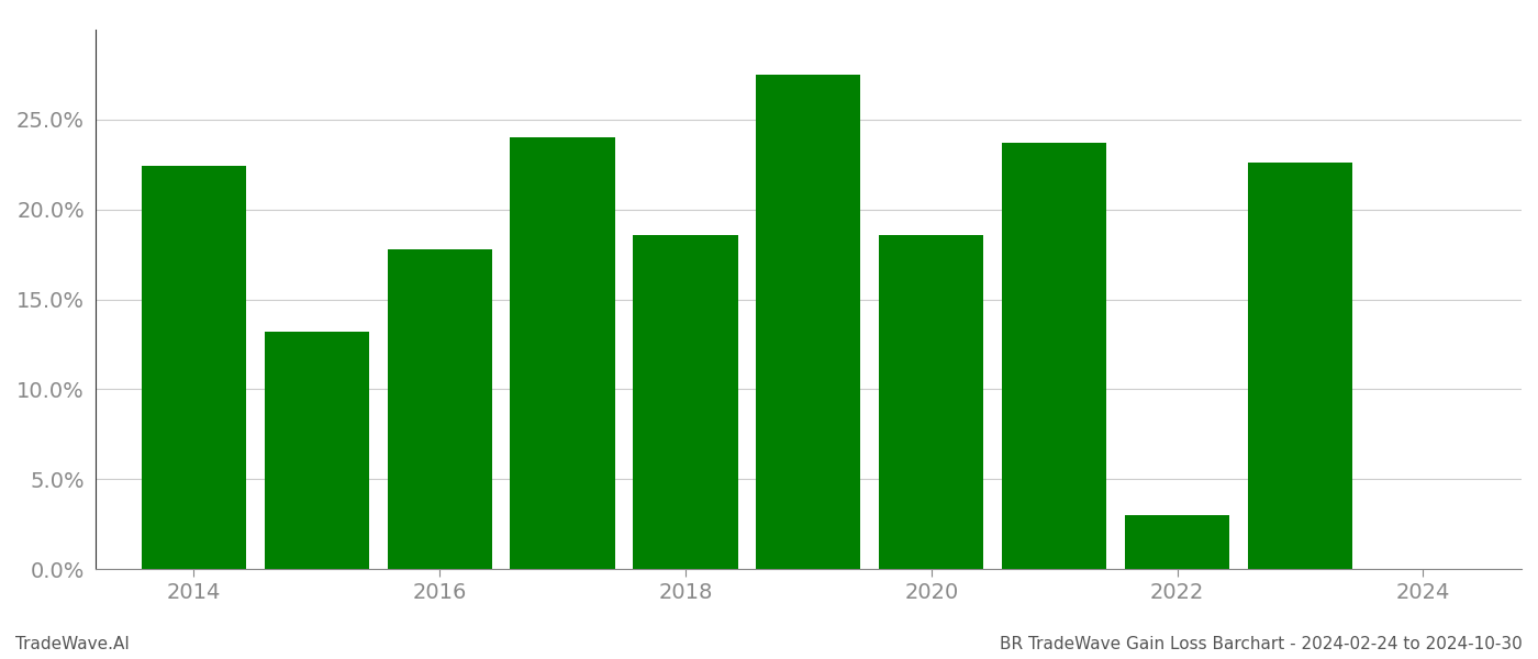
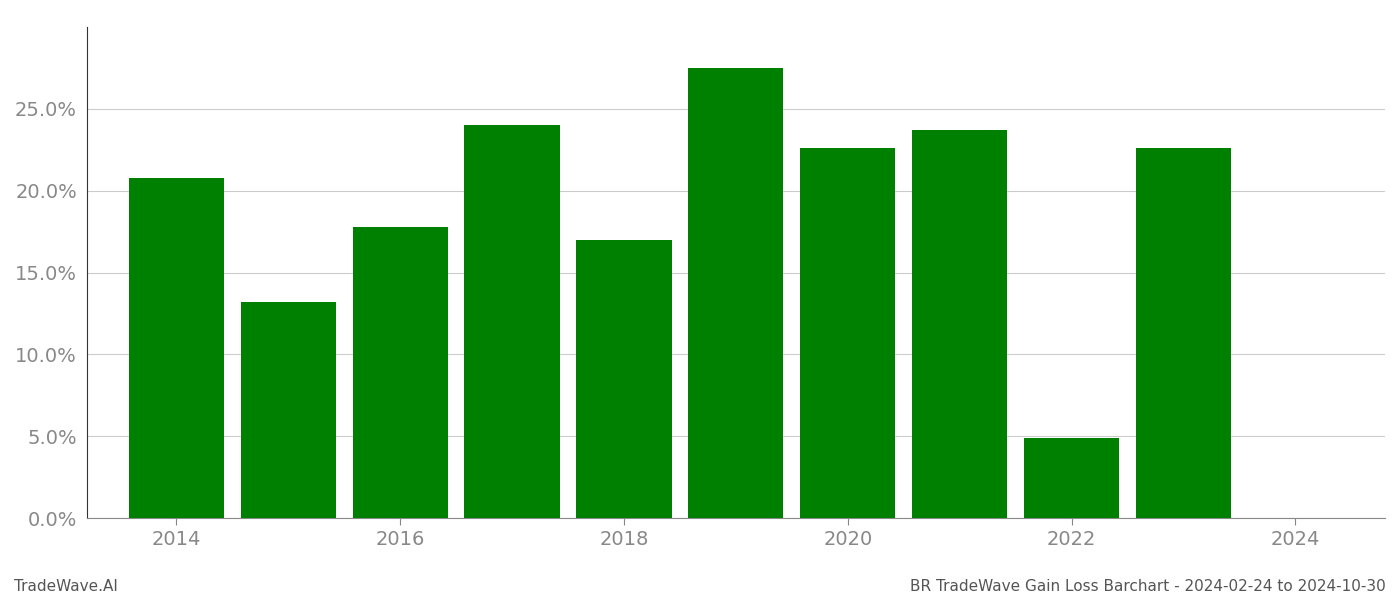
2014: 22.4% -> 20.8%
2018: 18.6% -> 17.0%
2020: 18.6% -> 22.6%
2022: 3.0% -> 4.9%
